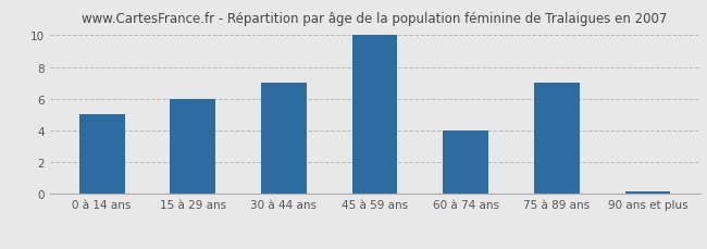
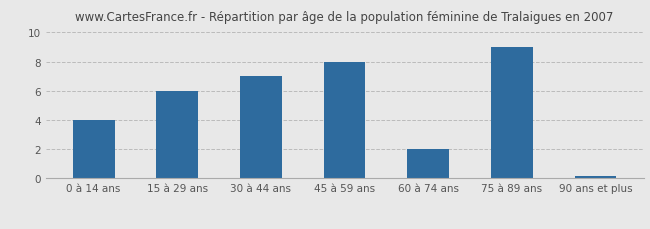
0 à 14 ans: 5.0 -> 4.0
45 à 59 ans: 10.0 -> 8.0
60 à 74 ans: 4.0 -> 2.0
75 à 89 ans: 7.0 -> 9.0
